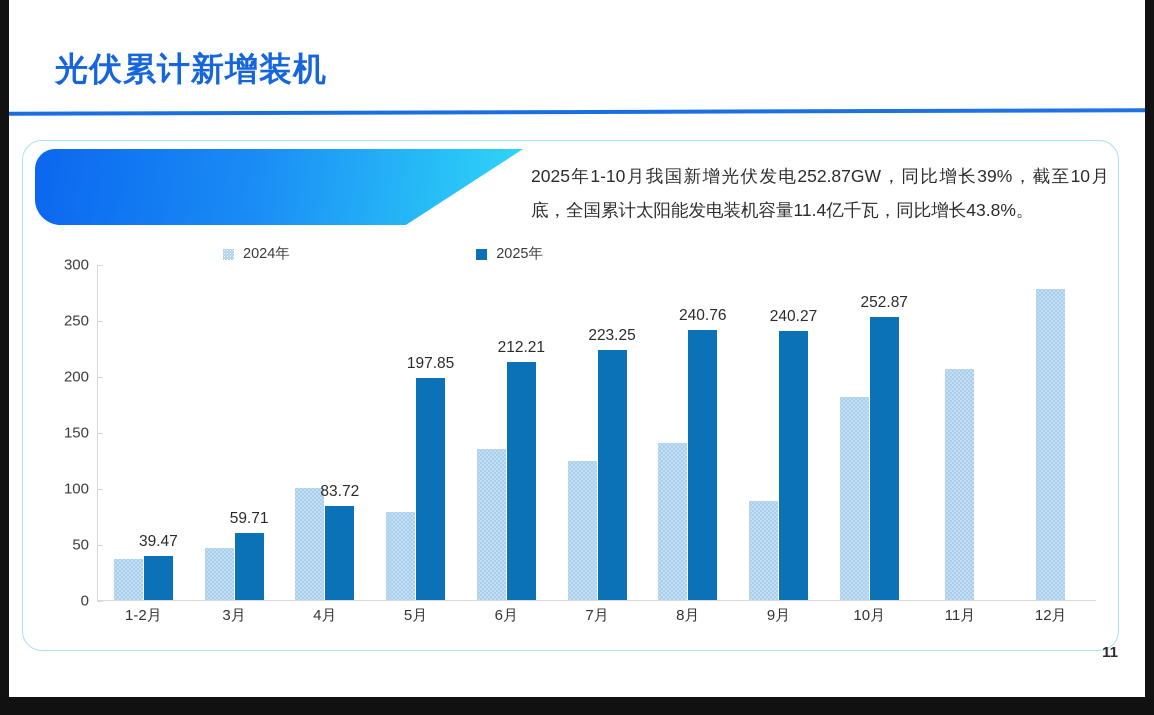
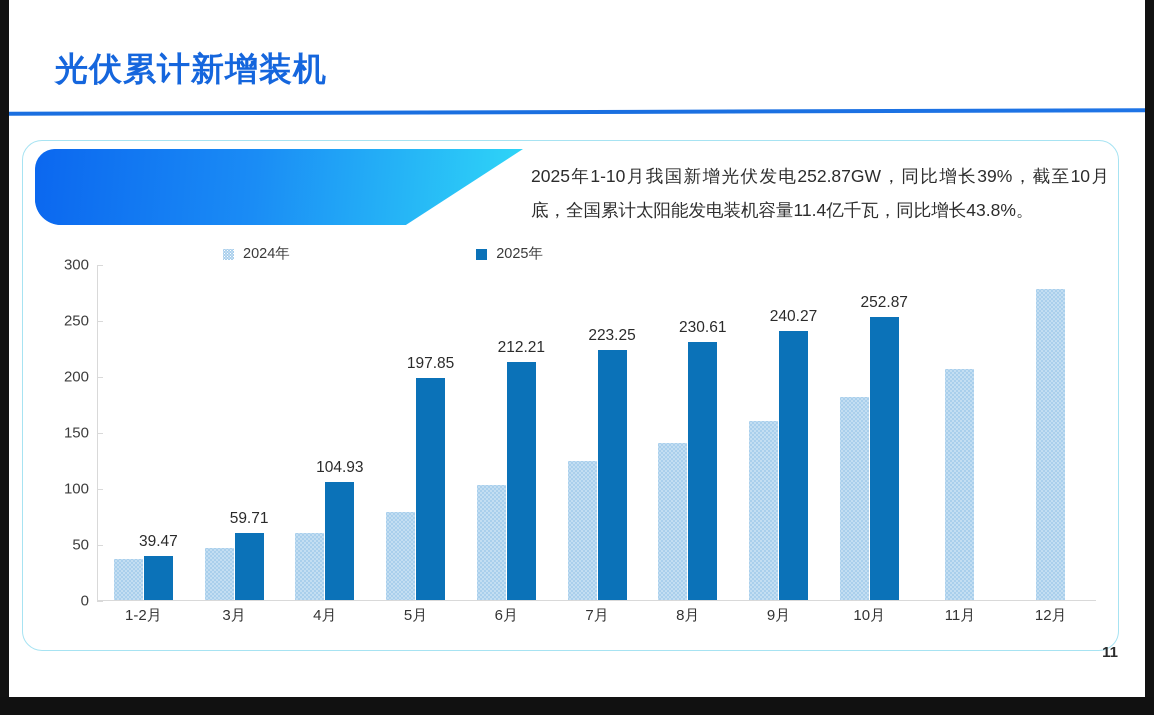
2024年/4月: 100 -> 60
2025年/4月: 83.72 -> 104.93
2024年/6月: 135 -> 103
2025年/8月: 240.76 -> 230.61
2024年/9月: 88 -> 160
